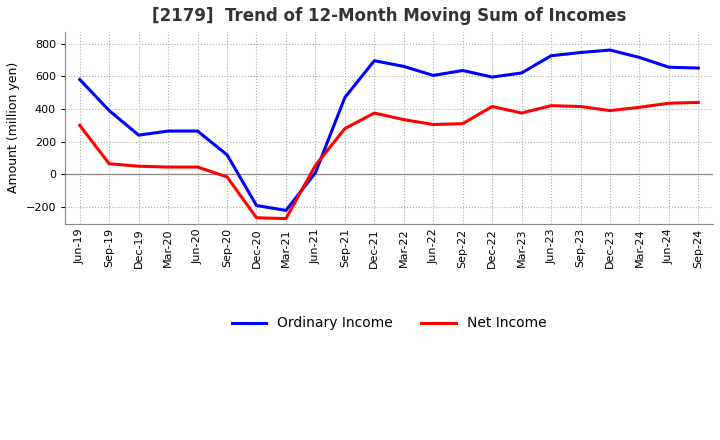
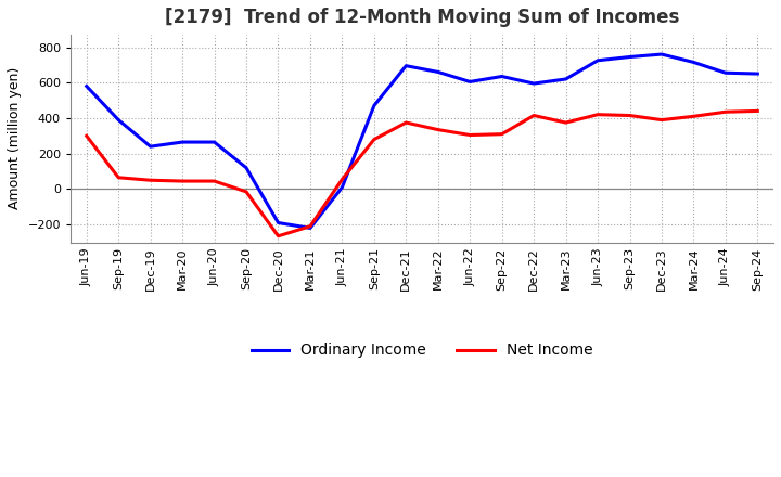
Net Income/Mar-21: -270 -> -210
